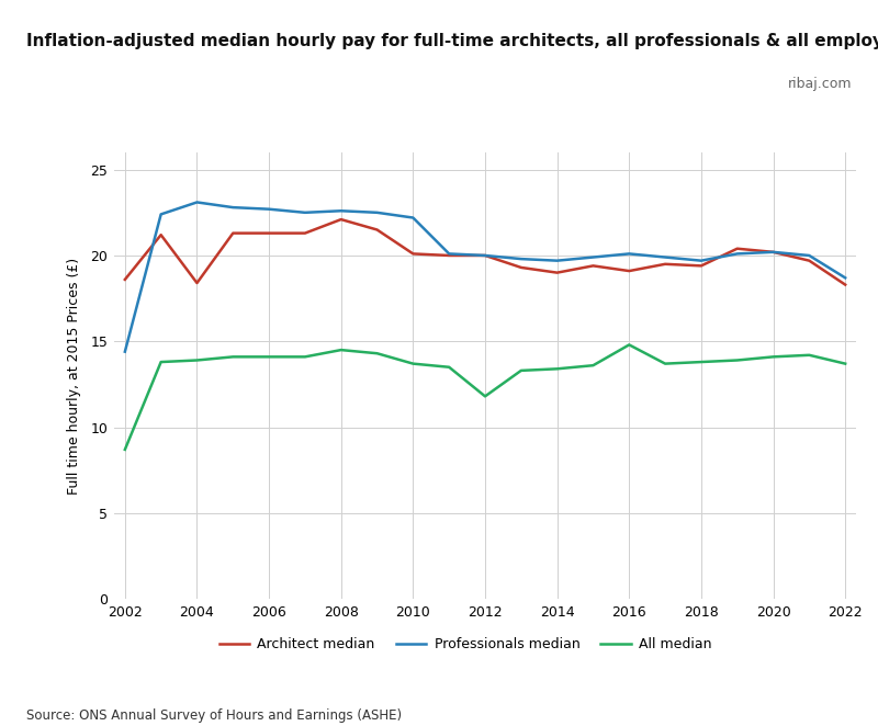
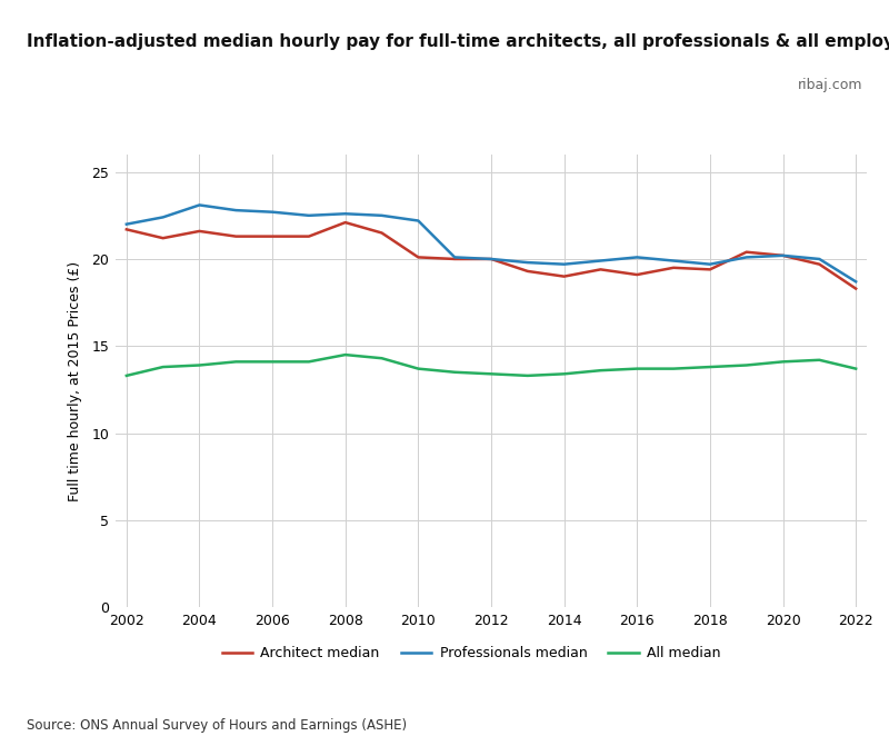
Architect median/2002: 18.6 -> 21.7
Professionals median/2002: 14.4 -> 22.0
All median/2002: 8.7 -> 13.3
Architect median/2004: 18.4 -> 21.6
All median/2012: 11.8 -> 13.4
All median/2016: 14.8 -> 13.7
